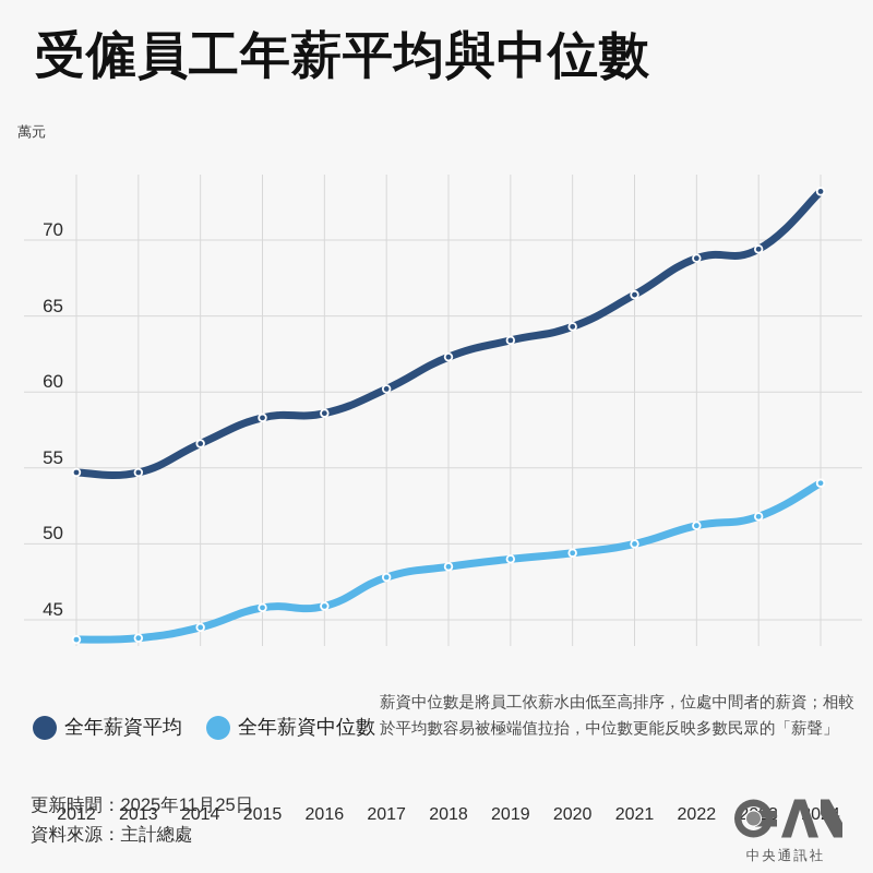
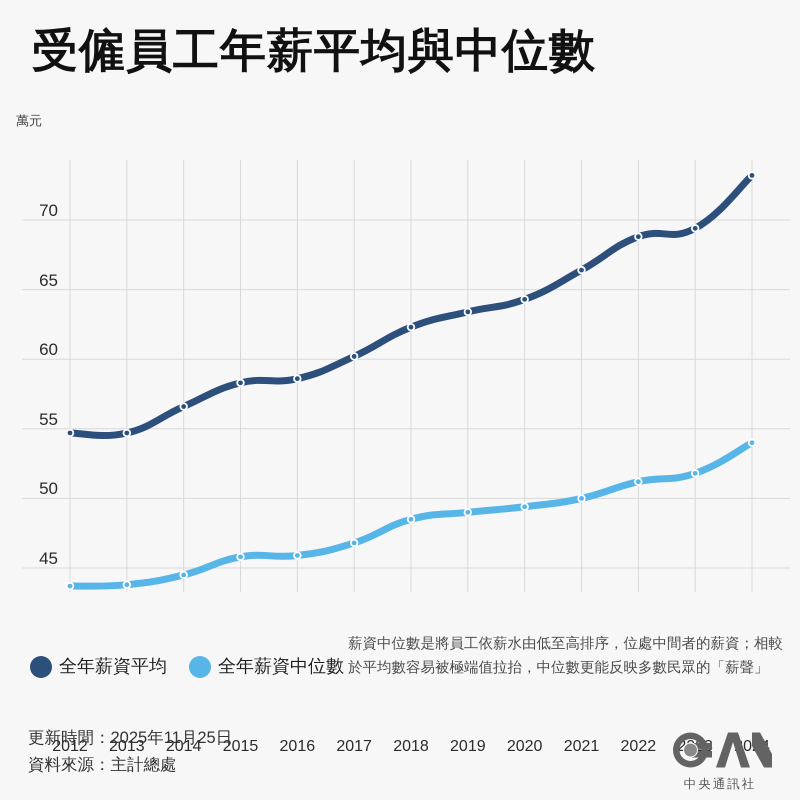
全年薪資中位數/2017: 47.8 -> 46.8
